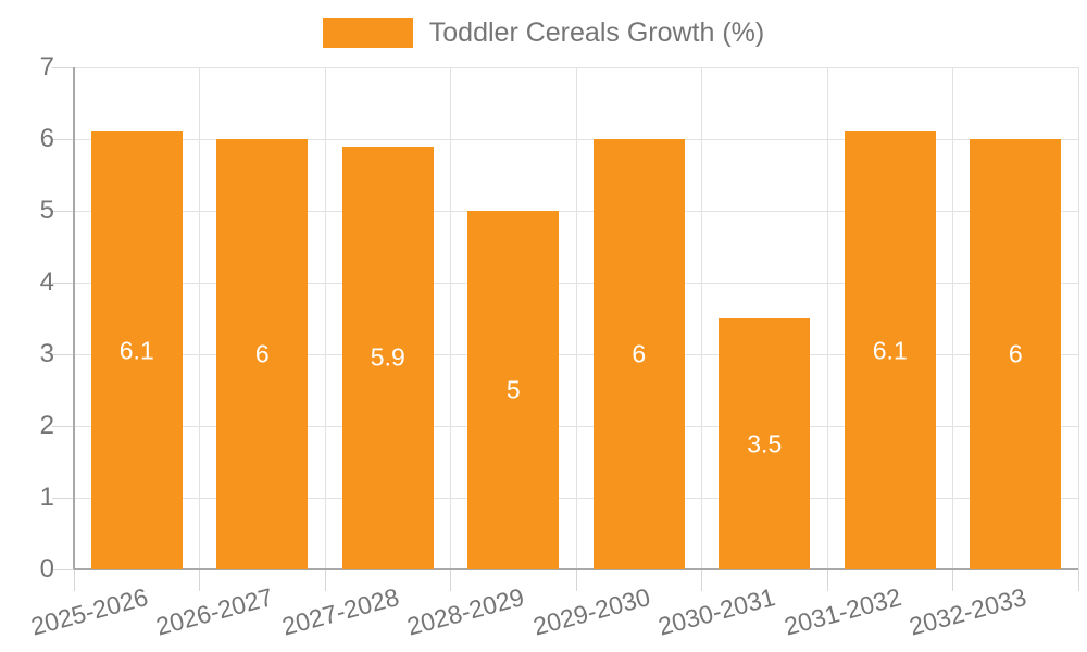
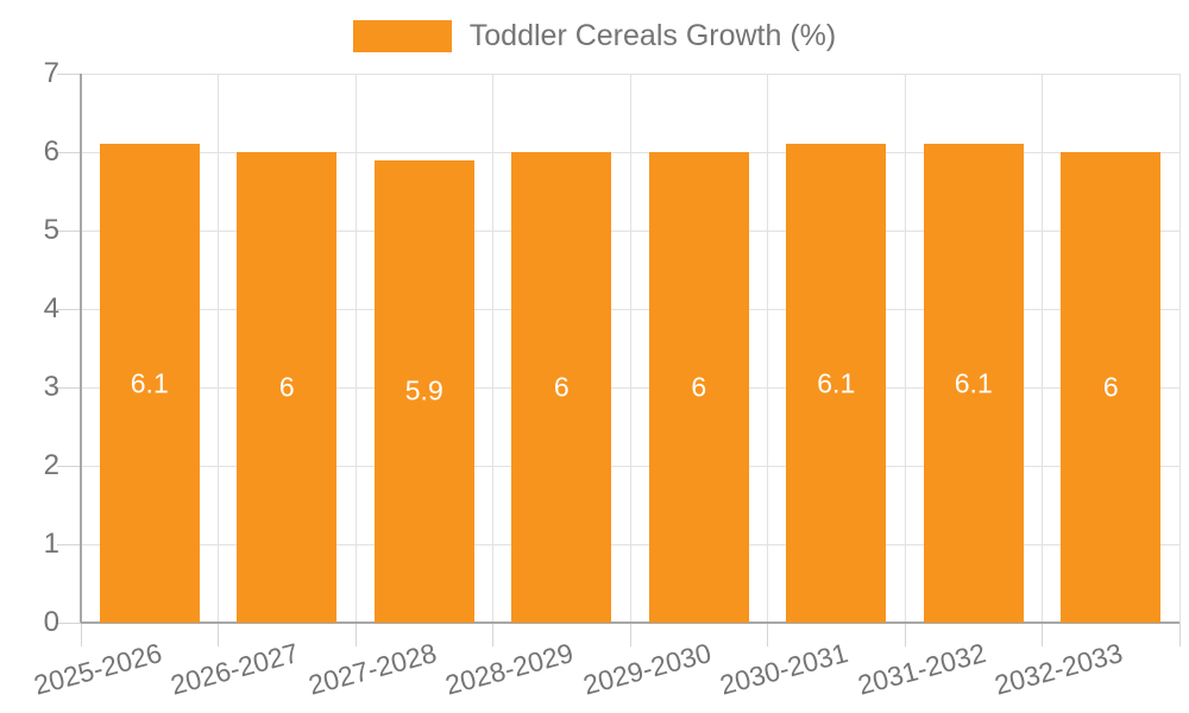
2028-2029: 5 -> 6
2030-2031: 3.5 -> 6.1
